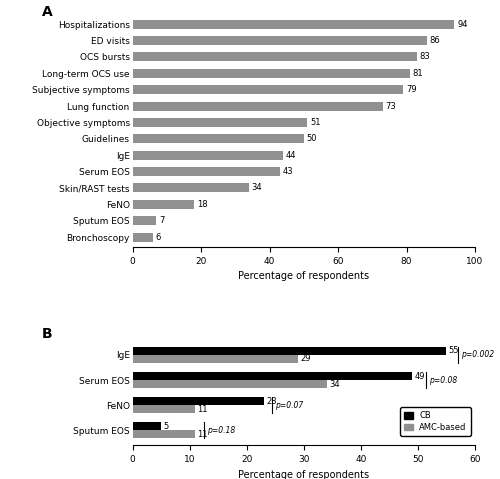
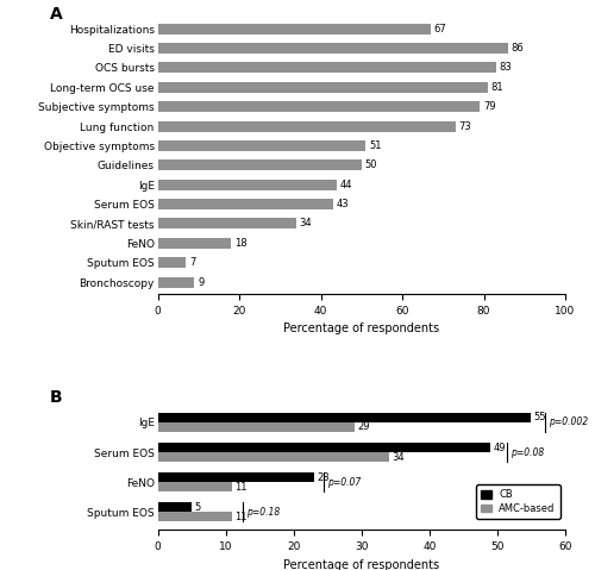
Hospitalizations: 94 -> 67
Bronchoscopy: 6 -> 9
